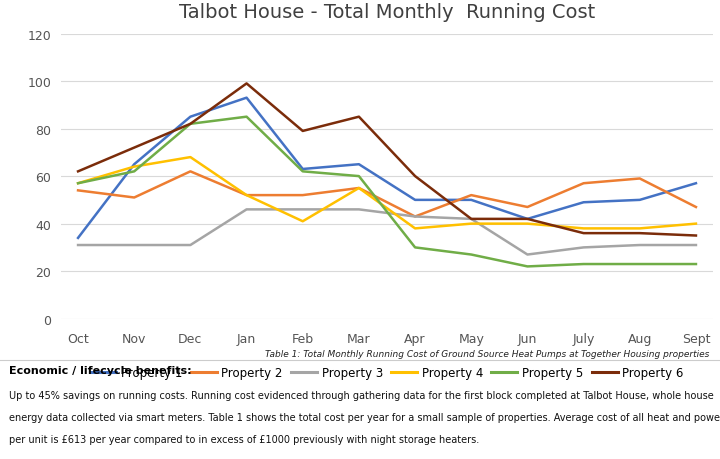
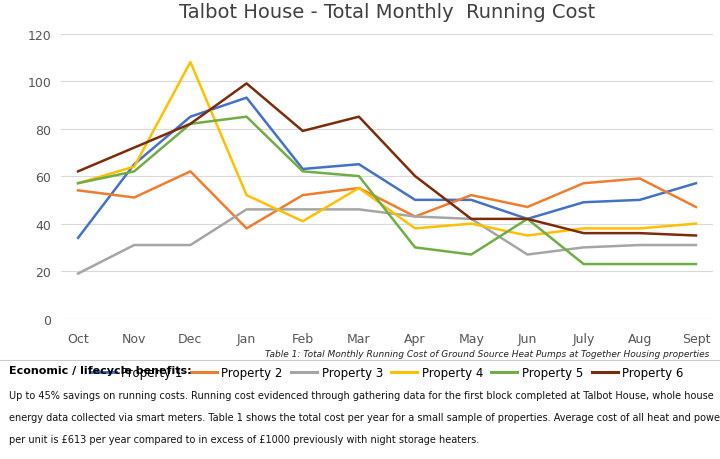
Property 3/Oct: 31 -> 19
Property 4/Dec: 68 -> 108
Property 2/Jan: 52 -> 38
Property 4/Jun: 40 -> 35
Property 5/Jun: 22 -> 42
